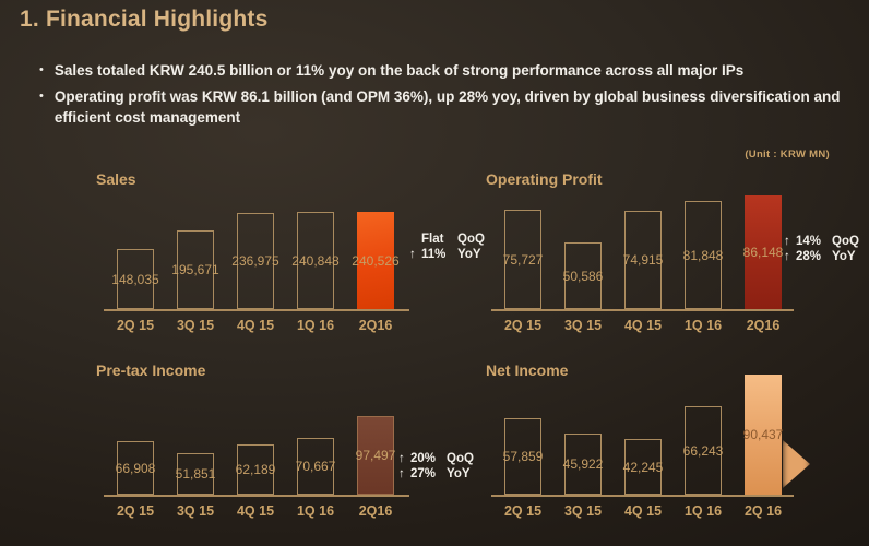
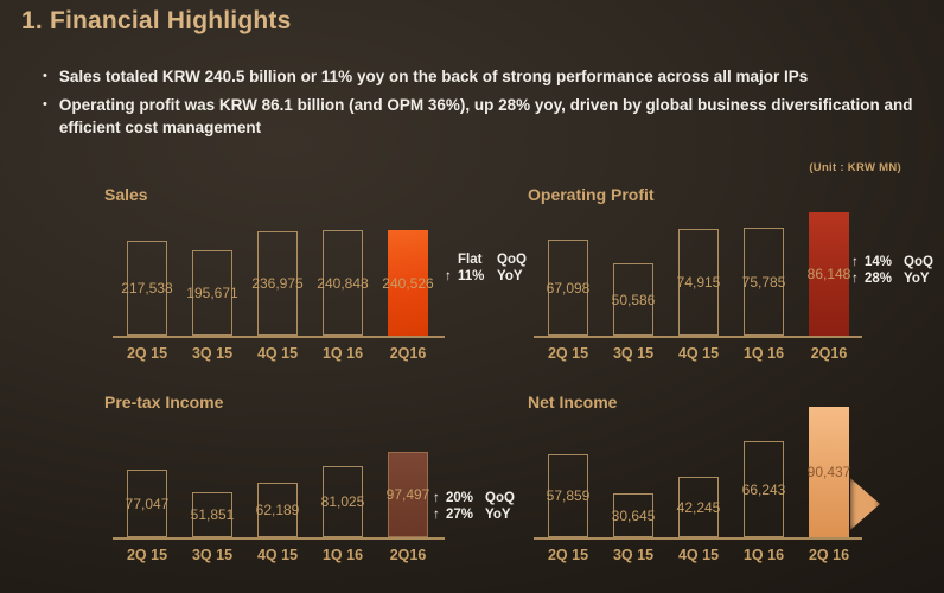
Sales/2Q 15: 148,035 -> 217,538
Operating Profit/2Q 15: 75,727 -> 67,098
Operating Profit/1Q 16: 81,848 -> 75,785
Pre-tax Income/2Q 15: 66,908 -> 77,047
Pre-tax Income/1Q 16: 70,667 -> 81,025
Net Income/3Q 15: 45,922 -> 30,645
